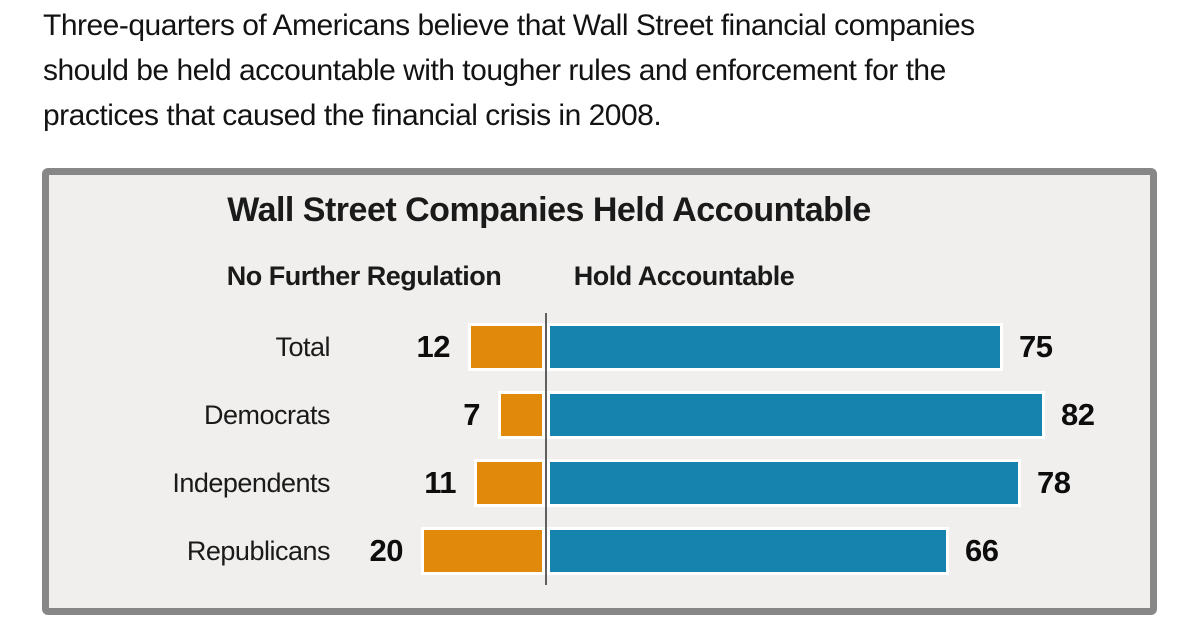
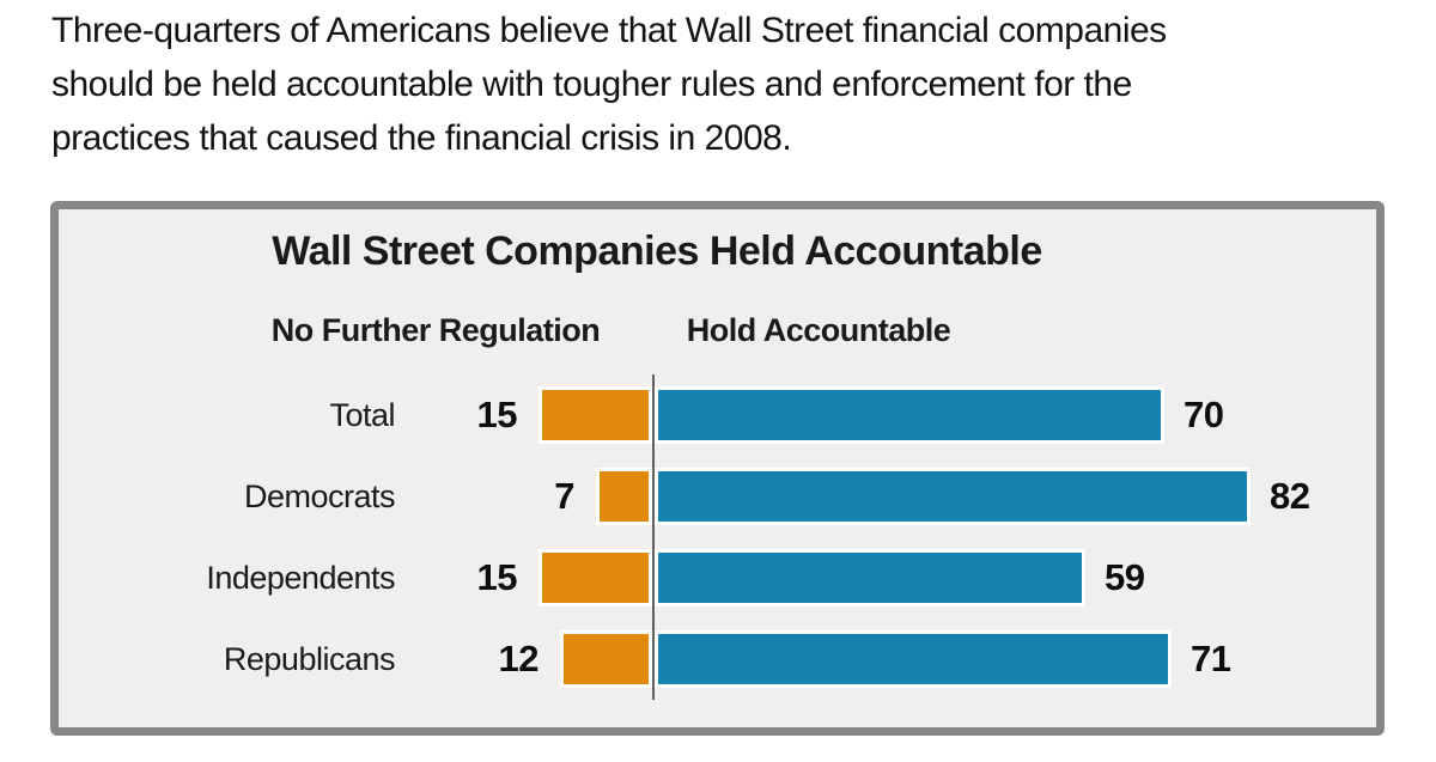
No Further Regulation/Total: 12 -> 15
Hold Accountable/Total: 75 -> 70
No Further Regulation/Independents: 11 -> 15
Hold Accountable/Independents: 78 -> 59
No Further Regulation/Republicans: 20 -> 12
Hold Accountable/Republicans: 66 -> 71
